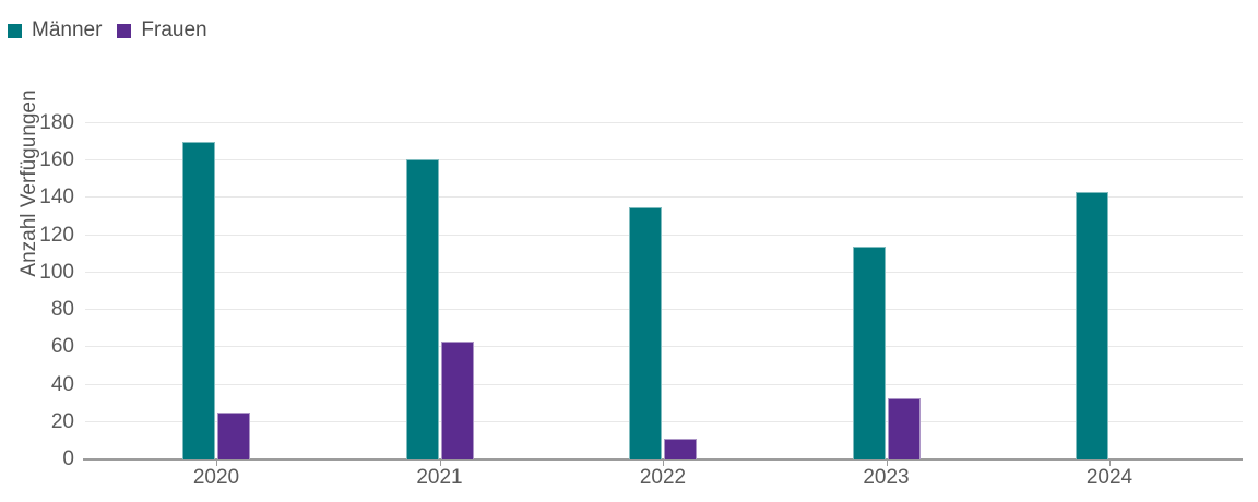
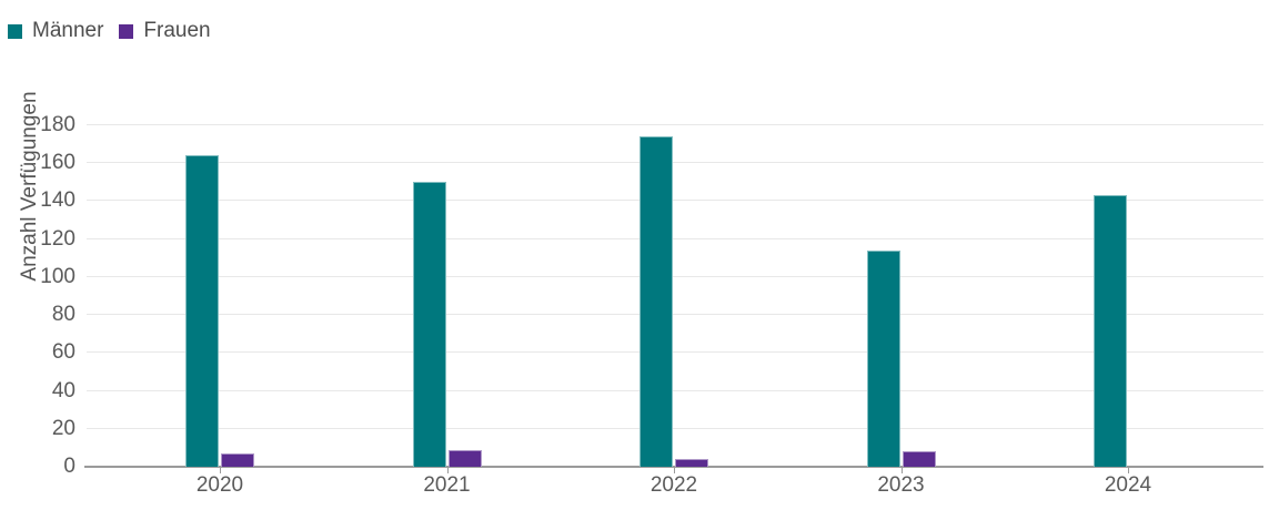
Männer/2020: 170 -> 164
Frauen/2020: 25 -> 7
Männer/2021: 161 -> 150
Frauen/2021: 63 -> 9
Männer/2022: 135 -> 174
Frauen/2022: 11 -> 4
Frauen/2023: 33 -> 8
